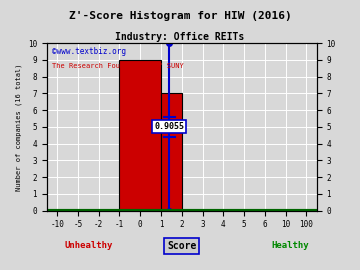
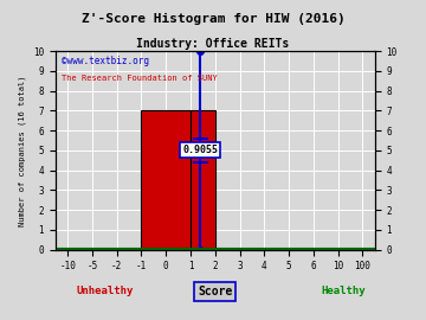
0: 9 -> 7
